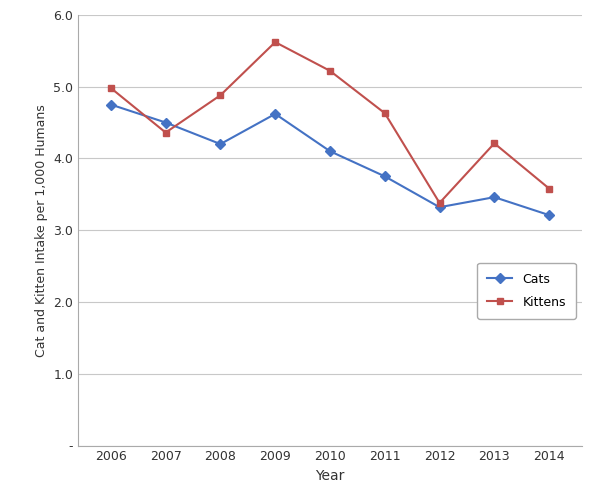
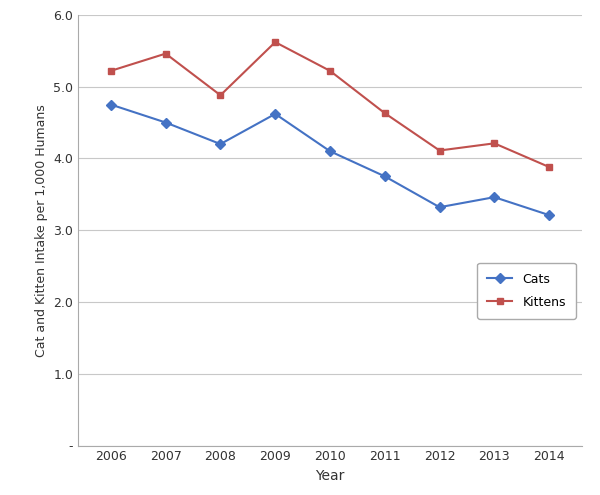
Kittens/2006: 4.98 -> 5.22
Kittens/2007: 4.36 -> 5.46
Kittens/2012: 3.38 -> 4.11
Kittens/2014: 3.58 -> 3.88
